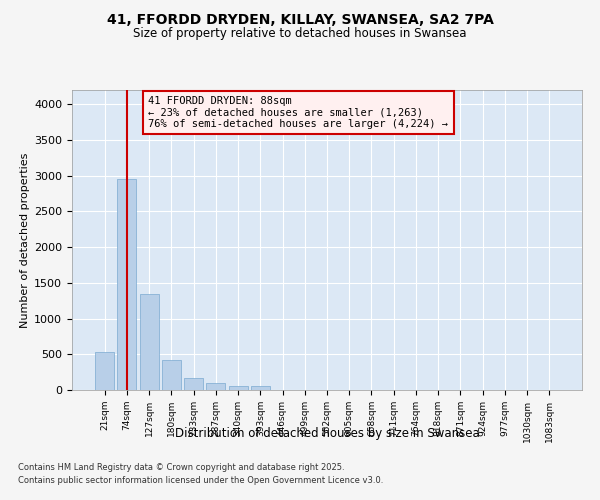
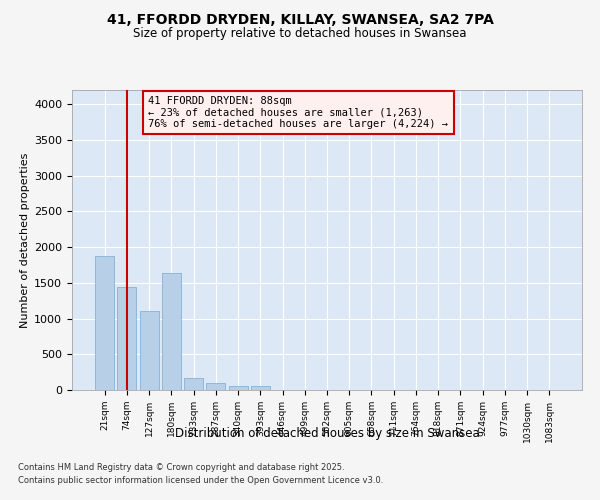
21sqm: 530 -> 1880
74sqm: 2960 -> 1440
127sqm: 1340 -> 1100
180sqm: 420 -> 1640
